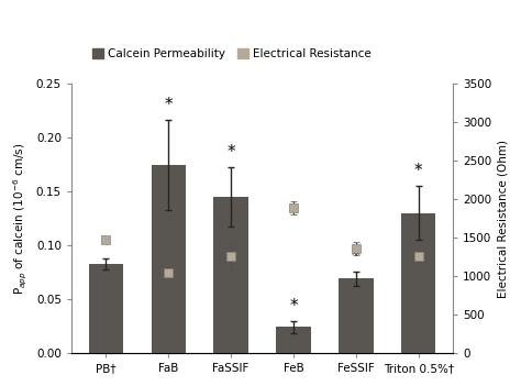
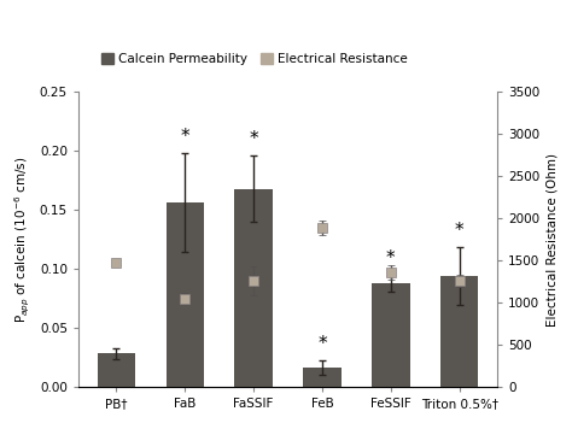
Calcein Permeability/PB†: 0.083 -> 0.028
Calcein Permeability/FaB: 0.175 -> 0.156
Calcein Permeability/FaSSIF: 0.145 -> 0.168
Calcein Permeability/FeB: 0.024 -> 0.016
Calcein Permeability/FeSSIF: 0.069 -> 0.088
Calcein Permeability/Triton 0.5%†: 0.130 -> 0.094
